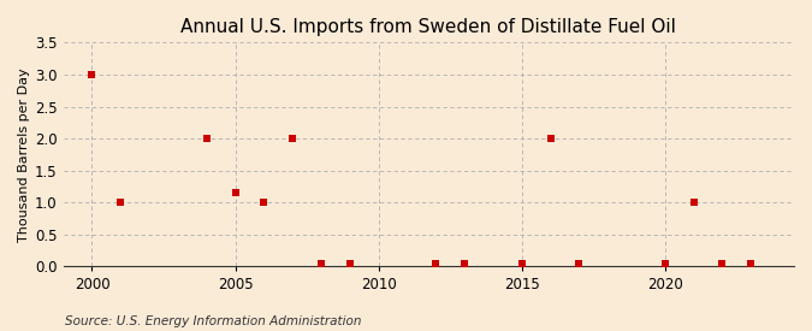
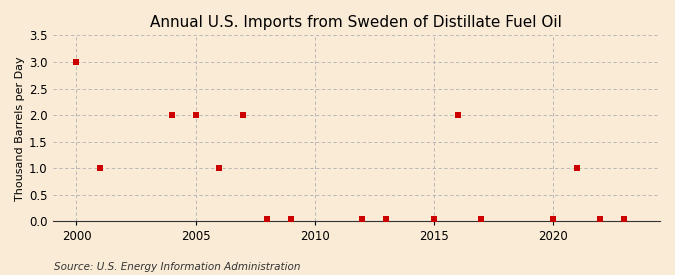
2005: 1.16 -> 2.00
